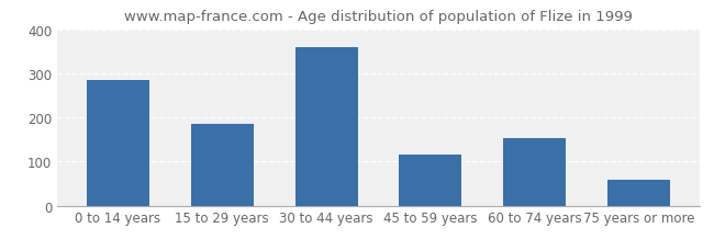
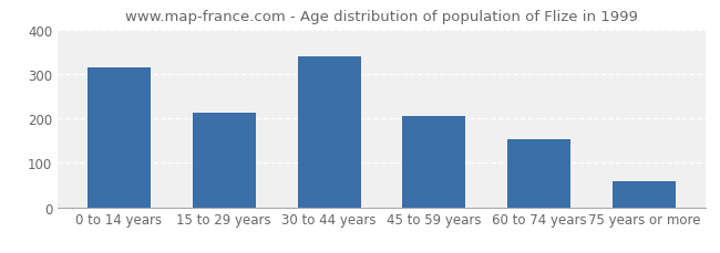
0 to 14 years: 285 -> 315
15 to 29 years: 185 -> 213
30 to 44 years: 360 -> 340
45 to 59 years: 115 -> 206
